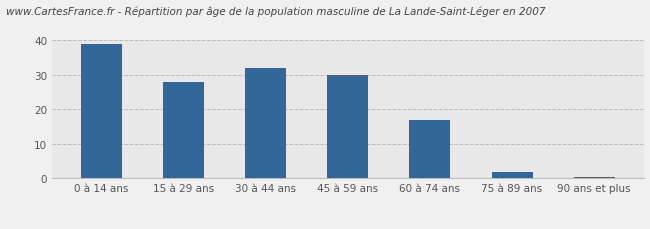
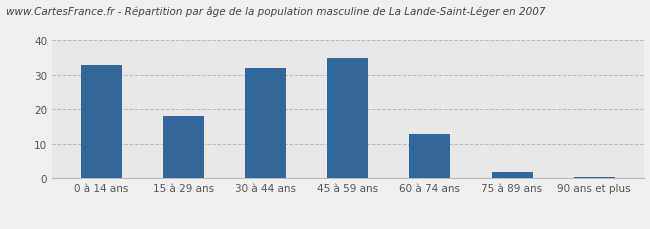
0 à 14 ans: 39.0 -> 33.0
15 à 29 ans: 28.0 -> 18.0
45 à 59 ans: 30.0 -> 35.0
60 à 74 ans: 17.0 -> 13.0
